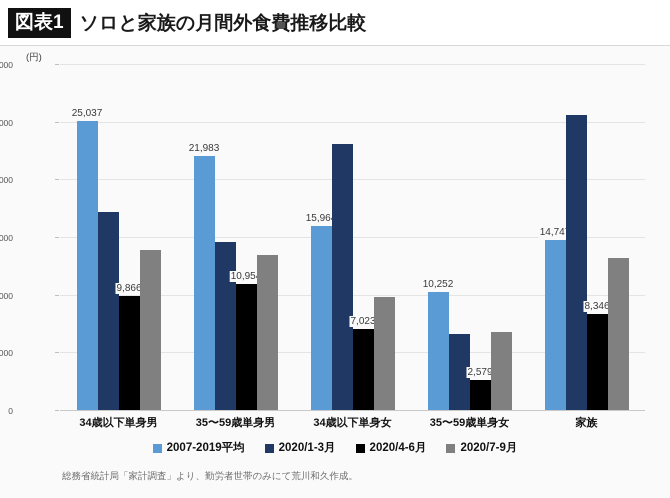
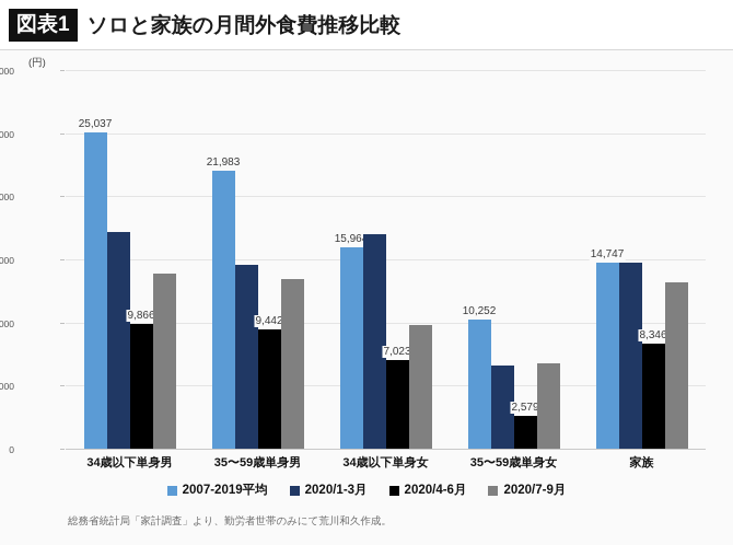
2020/4-6月/35〜59歳単身男: 10,954 -> 9,442
2020/1-3月/34歳以下単身女: 23100 -> 17000
2020/1-3月/家族: 25600 -> 14700
